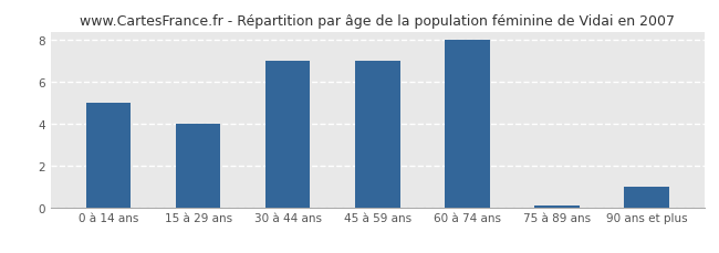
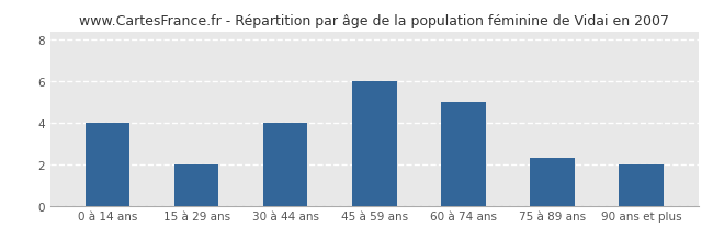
0 à 14 ans: 5.0 -> 4.0
15 à 29 ans: 4.0 -> 2.0
30 à 44 ans: 7.0 -> 4.0
45 à 59 ans: 7.0 -> 6.0
60 à 74 ans: 8.0 -> 5.0
75 à 89 ans: 0.1 -> 2.3
90 ans et plus: 1.0 -> 2.0
